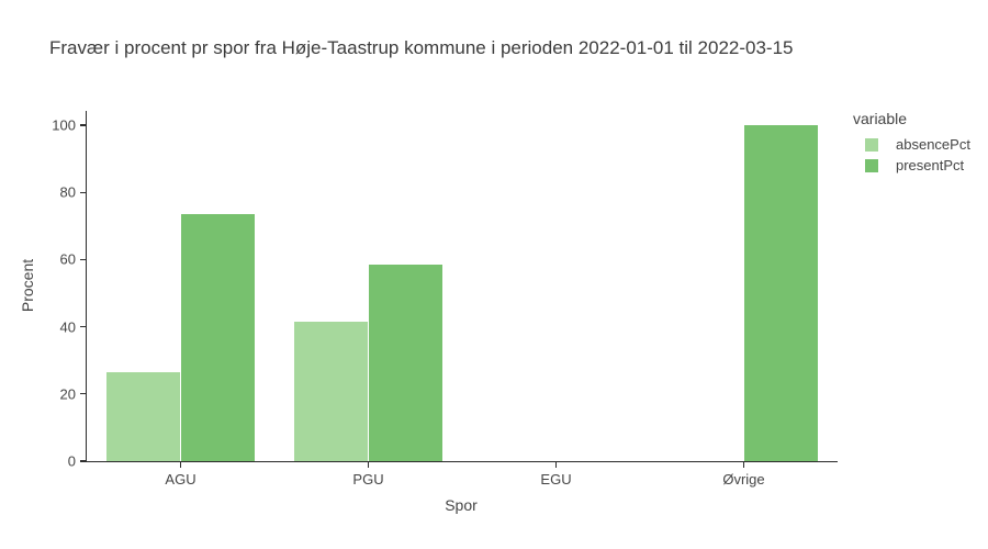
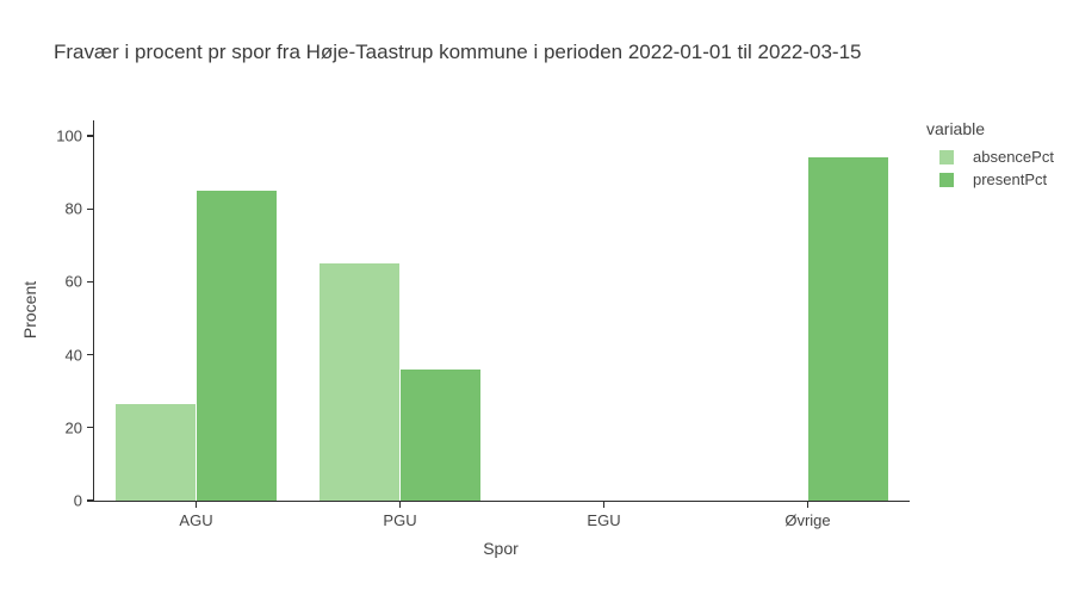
presentPct/AGU: 74 -> 85
absencePct/PGU: 42 -> 65
presentPct/PGU: 58 -> 36
presentPct/Øvrige: 100 -> 94
